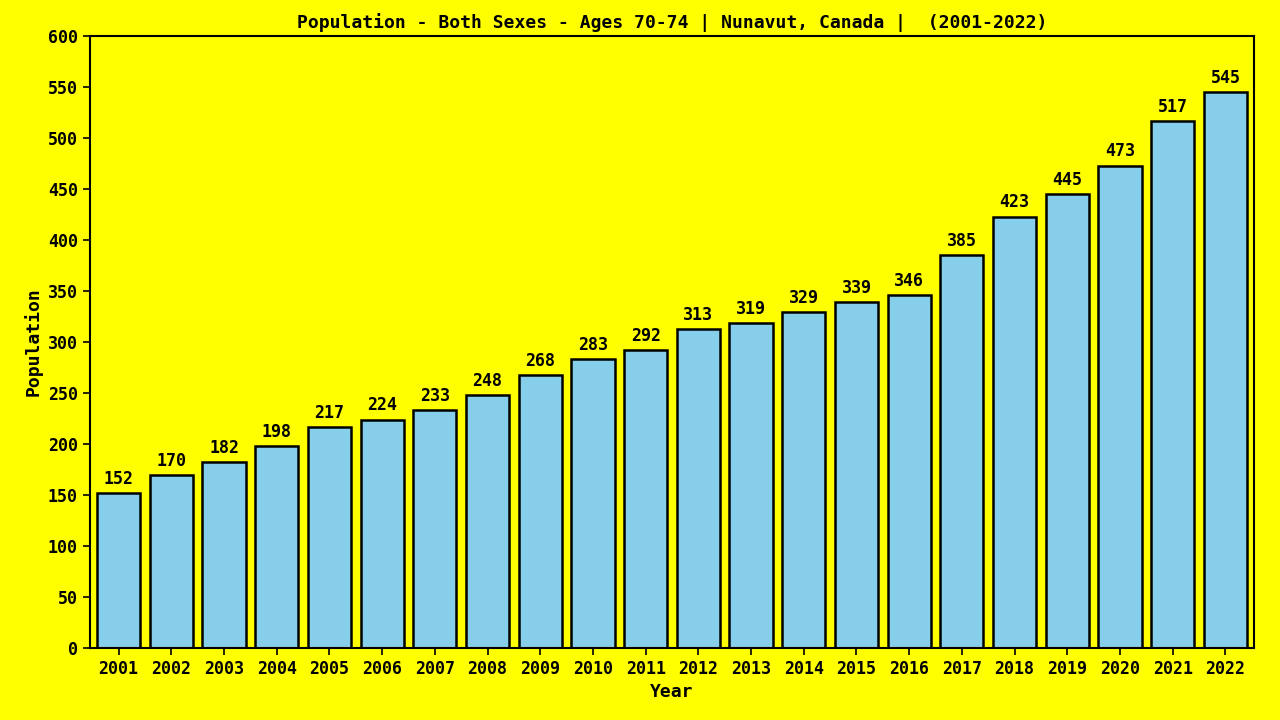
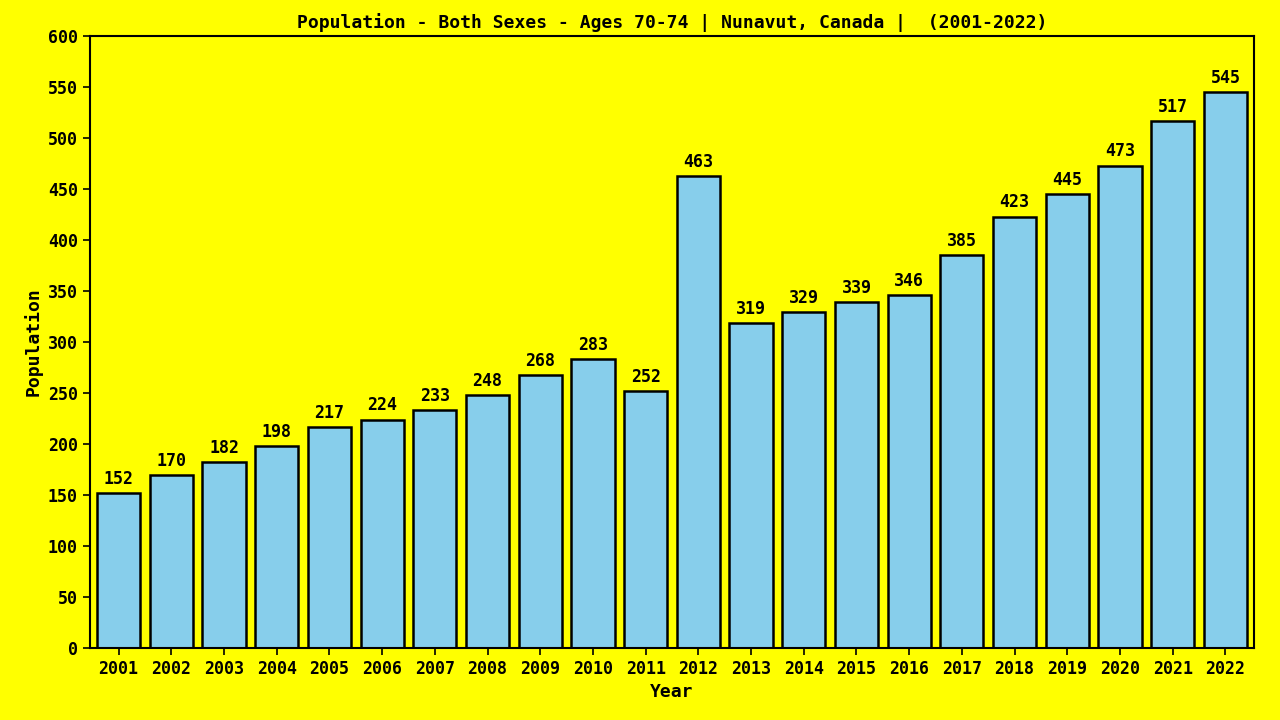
2011: 292 -> 252
2012: 313 -> 463
